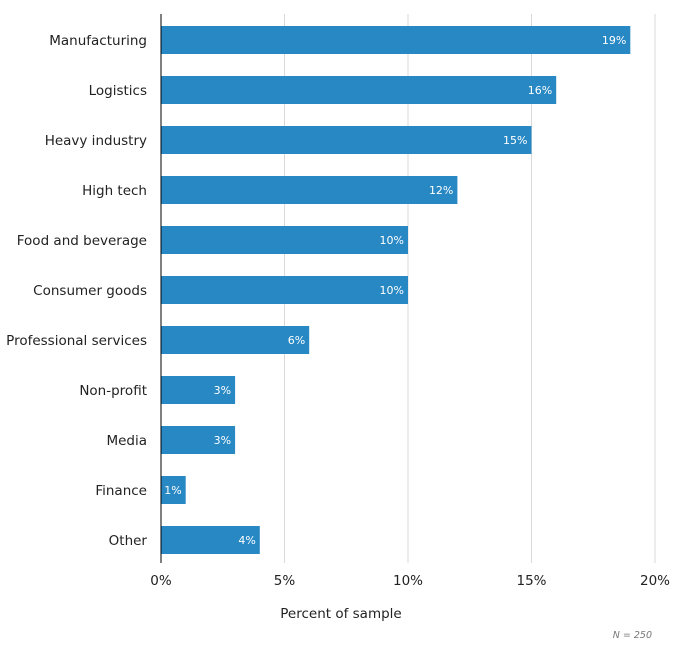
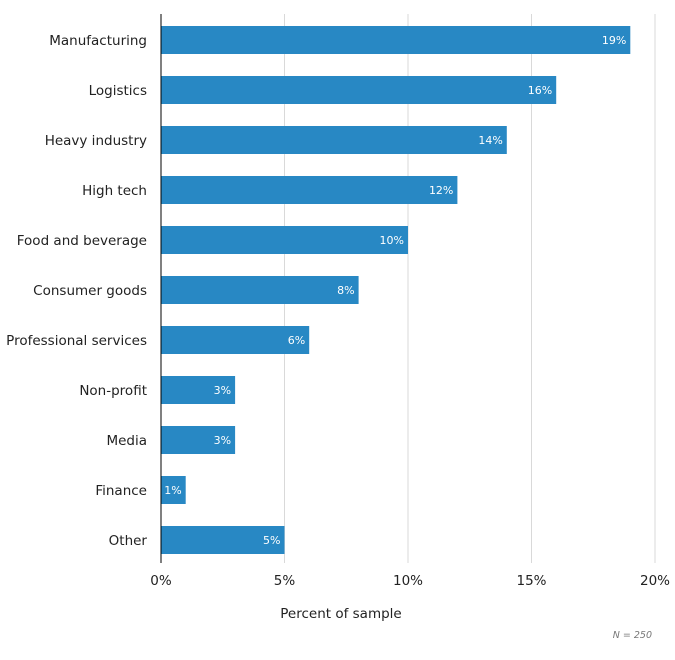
Heavy industry: 15% -> 14%
Consumer goods: 10% -> 8%
Other: 4% -> 5%
